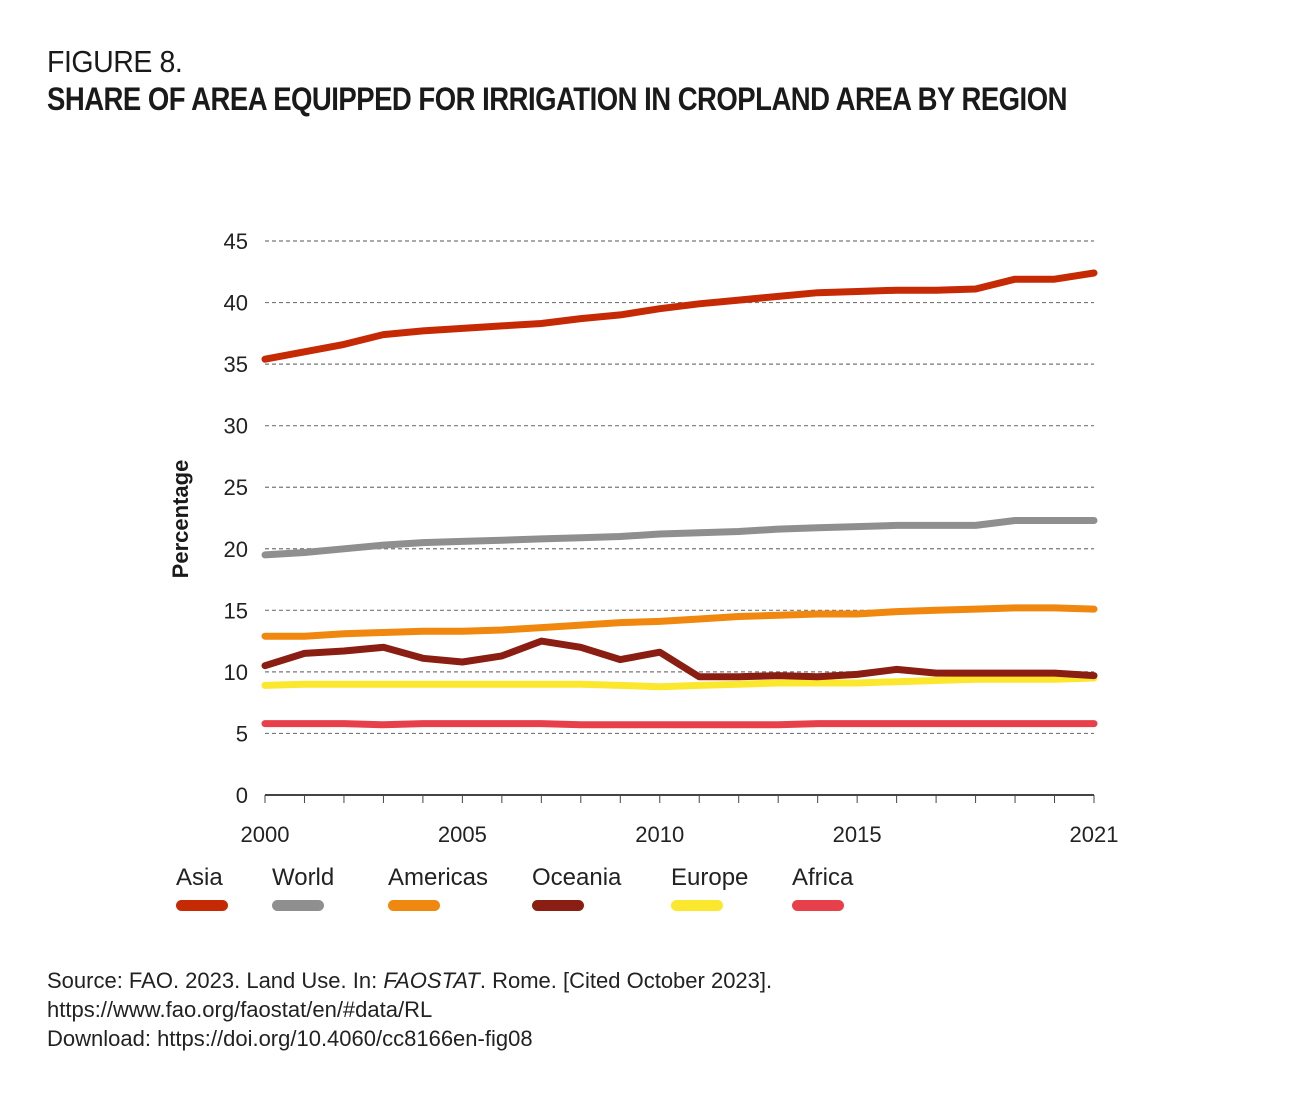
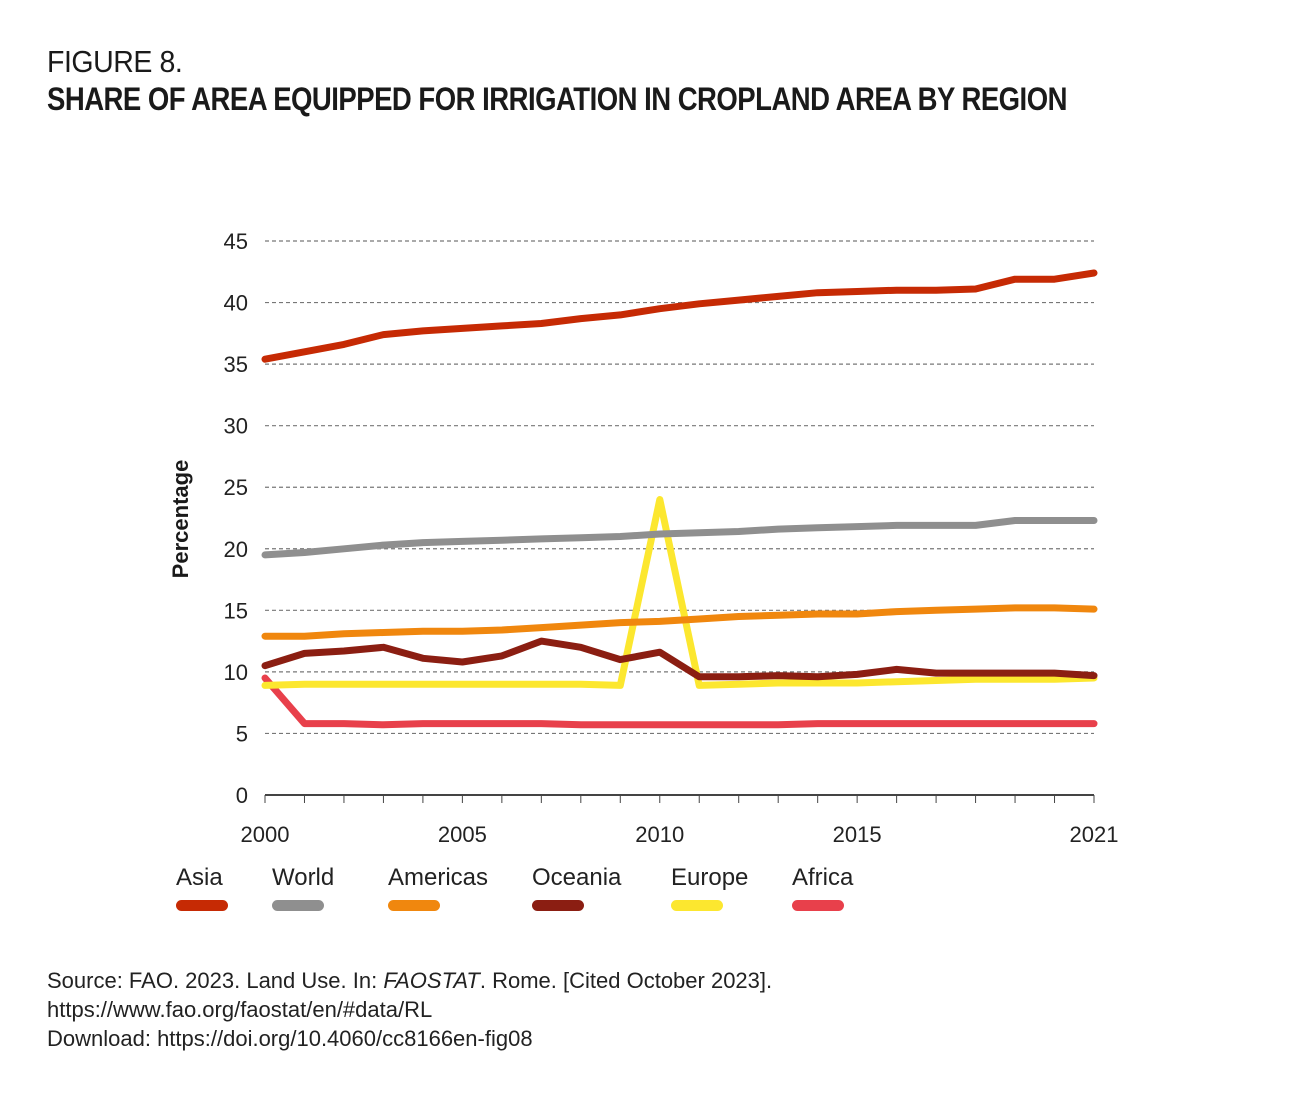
Africa/2000: 5.8 -> 9.5
Europe/2010: 8.8 -> 24.0
